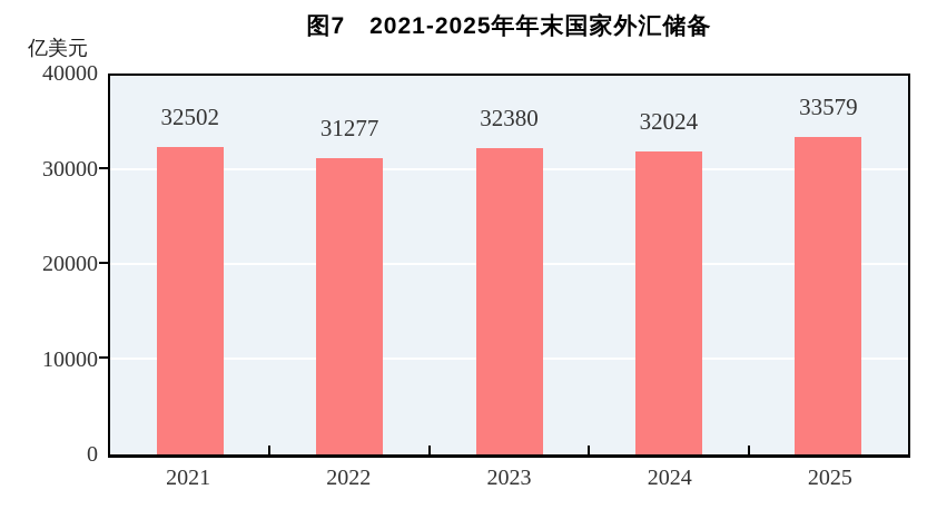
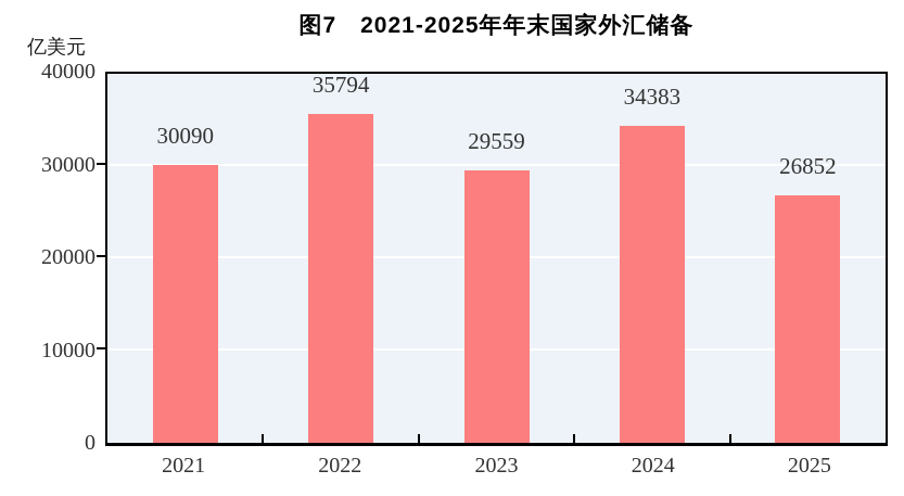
2021: 32502 -> 30090
2022: 31277 -> 35794
2023: 32380 -> 29559
2024: 32024 -> 34383
2025: 33579 -> 26852
